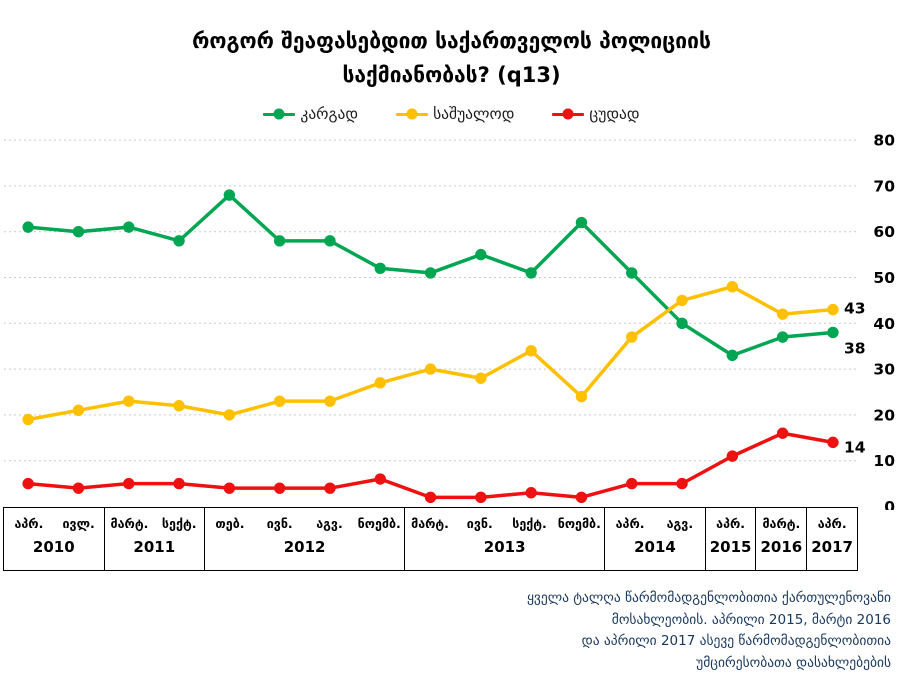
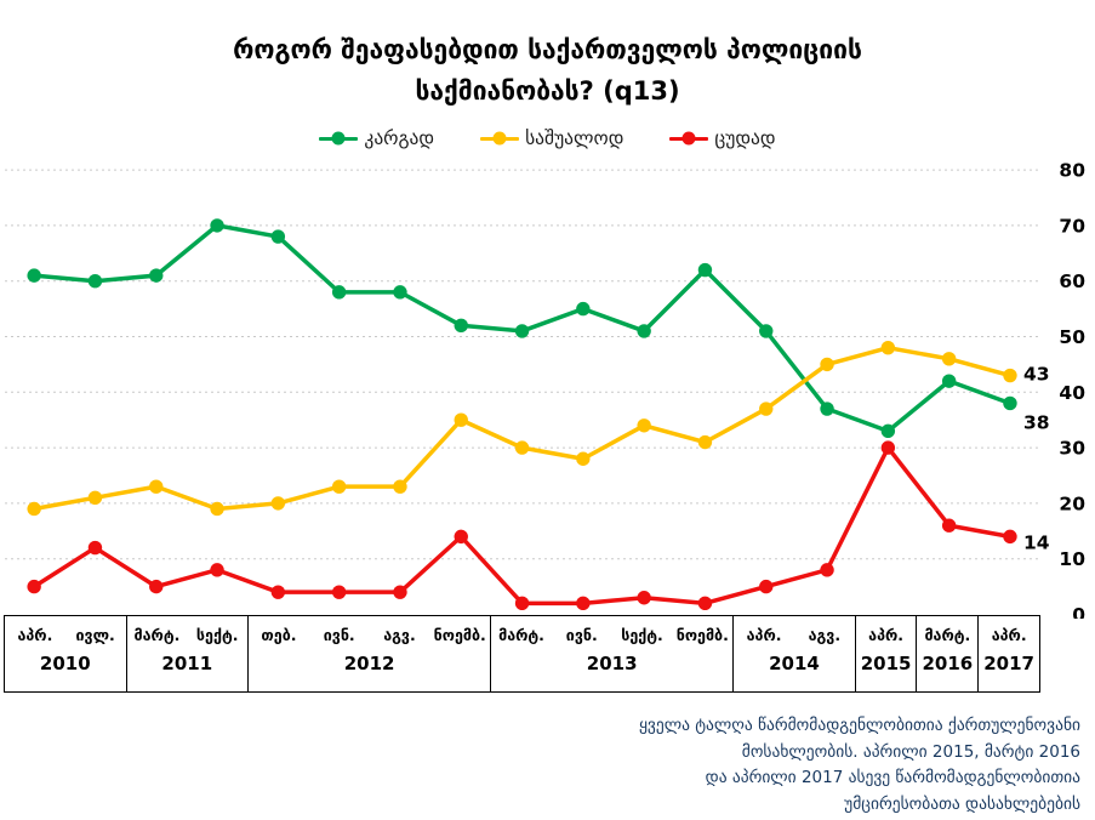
ცუდად/ივლ. 2010: 4 -> 12
კარგად/სექტ. 2011: 58 -> 70
საშუალოდ/სექტ. 2011: 22 -> 19
ცუდად/სექტ. 2011: 5 -> 8
საშუალოდ/ნოემბ. 2012: 27 -> 35
ცუდად/ნოემბ. 2012: 6 -> 14
საშუალოდ/ნოემბ. 2013: 24 -> 31
კარგად/აგვ. 2014: 40 -> 37
ცუდად/აგვ. 2014: 5 -> 8
ცუდად/აპრ. 2015: 11 -> 30
კარგად/მარტ. 2016: 37 -> 42
საშუალოდ/მარტ. 2016: 42 -> 46
